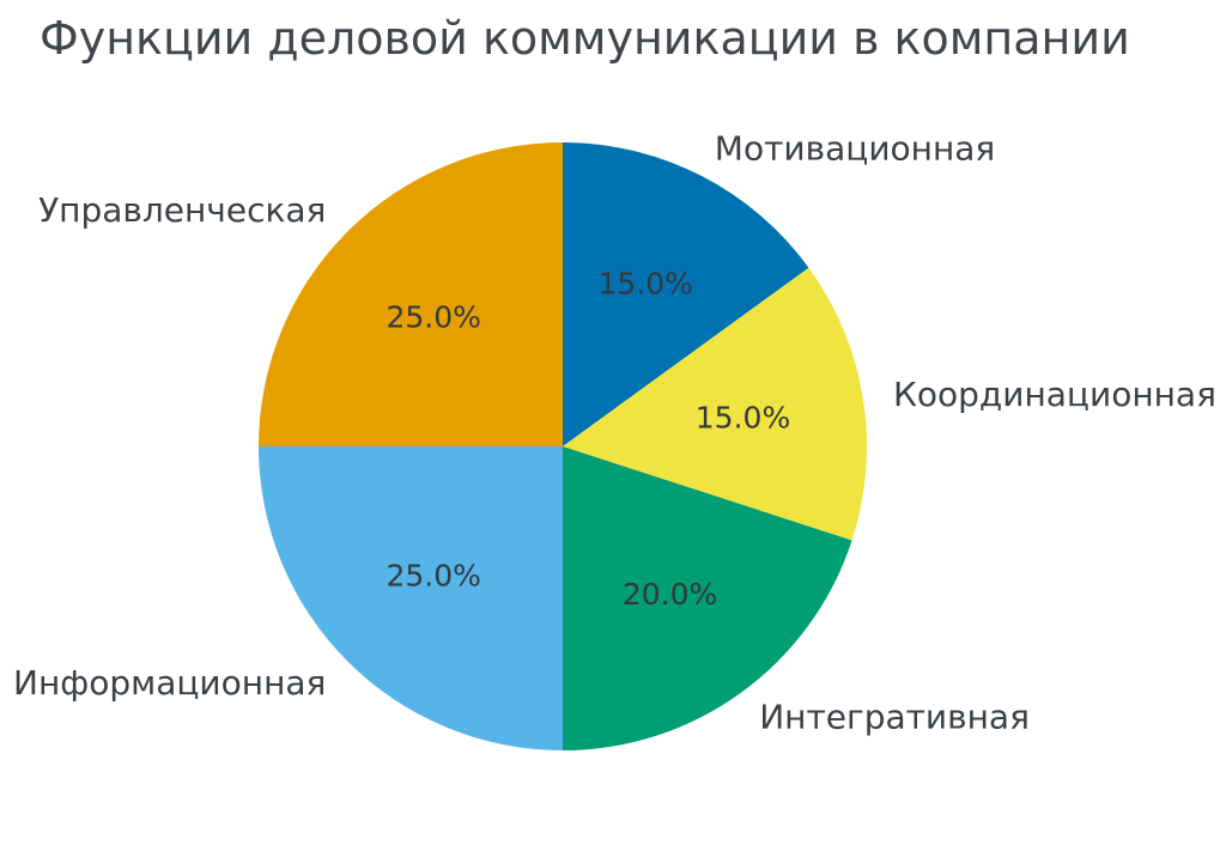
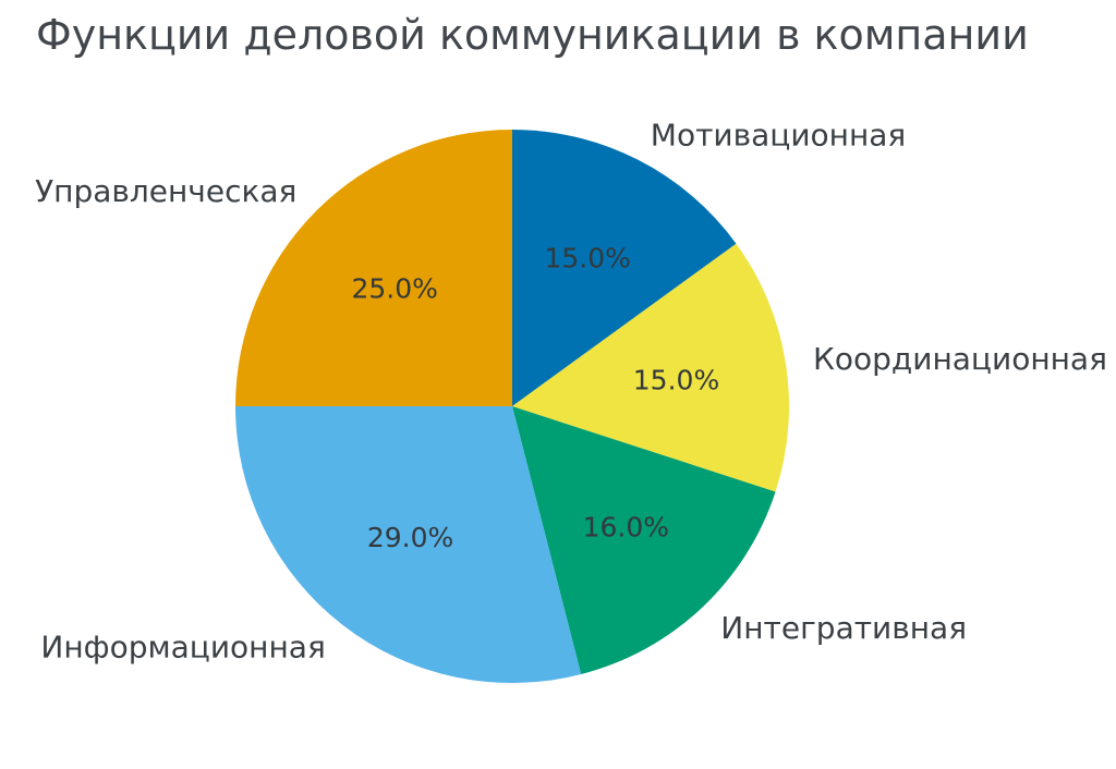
Интегративная: 20.0% -> 16.0%
Информационная: 25.0% -> 29.0%
